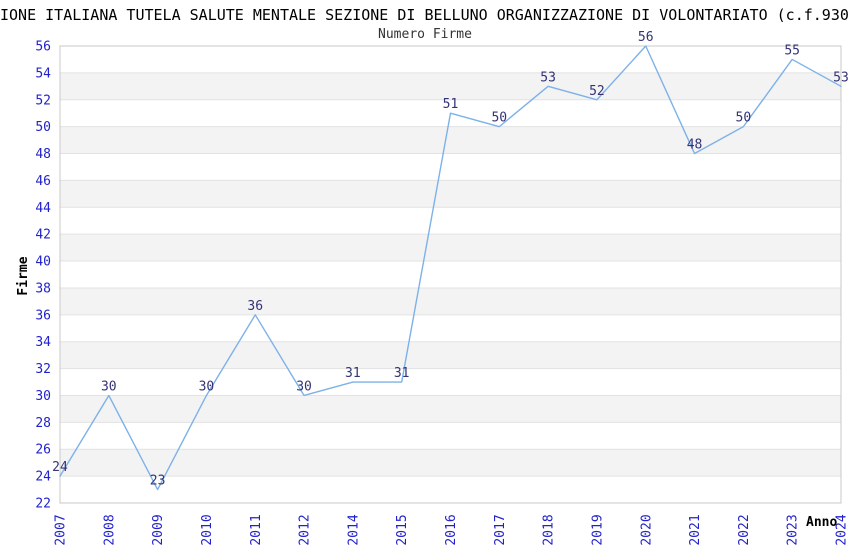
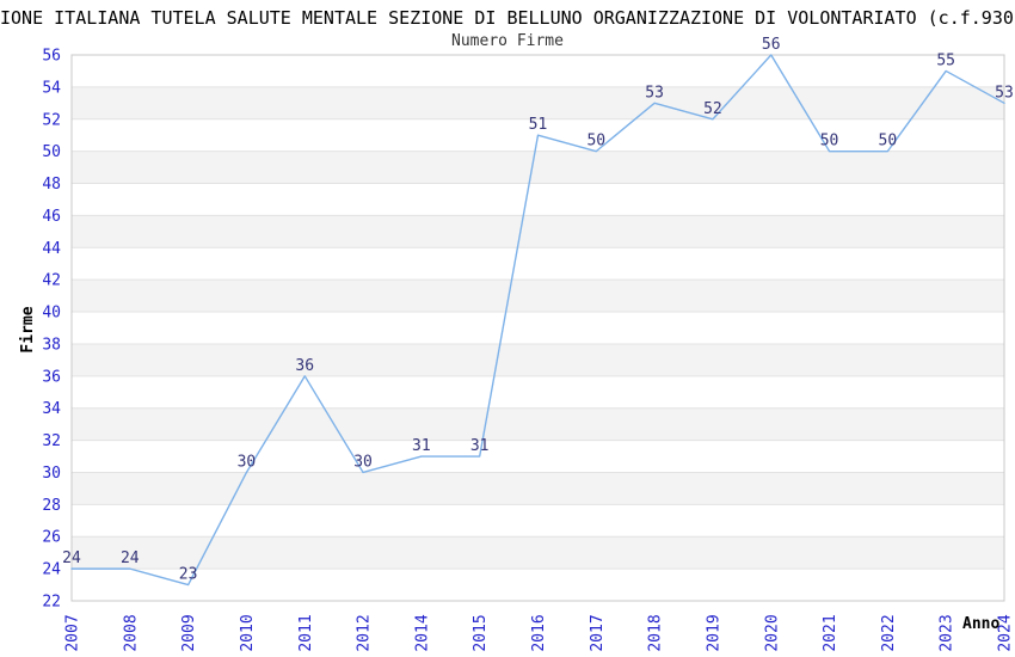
2008: 30 -> 24
2021: 48 -> 50
